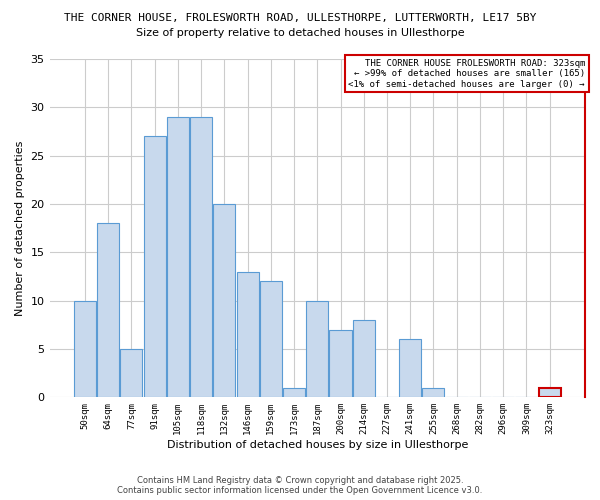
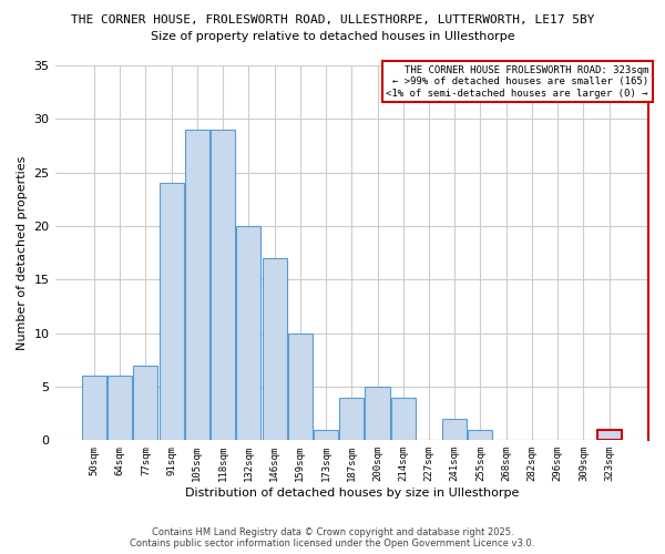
50sqm: 10 -> 6
64sqm: 18 -> 6
77sqm: 5 -> 7
91sqm: 27 -> 24
146sqm: 13 -> 17
159sqm: 12 -> 10
187sqm: 10 -> 4
200sqm: 7 -> 5
214sqm: 8 -> 4
241sqm: 6 -> 2
